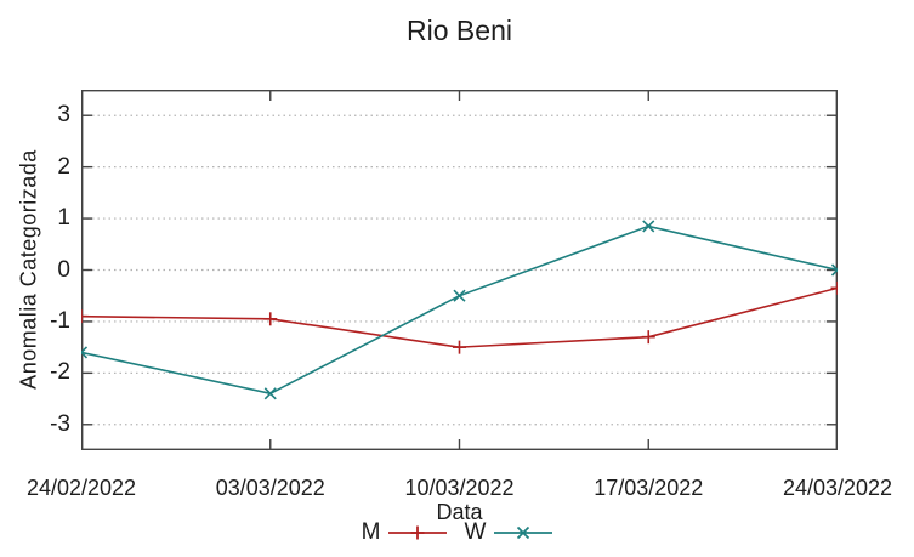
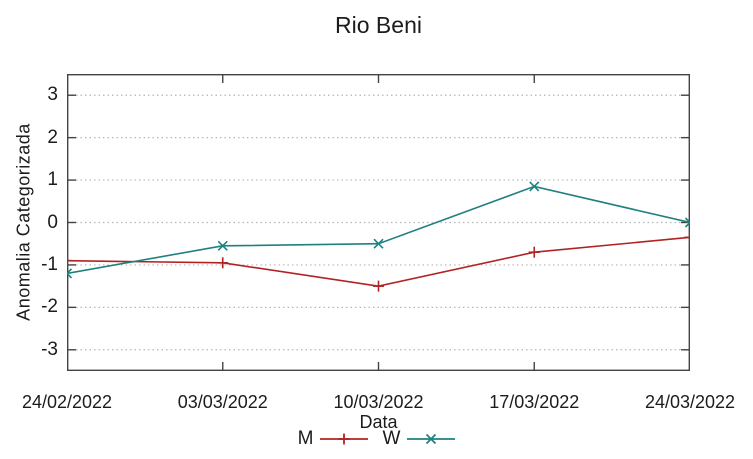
W/24/02/2022: -1.6 -> -1.2
W/03/03/2022: -2.4 -> -0.6
M/17/03/2022: -1.3 -> -0.7
